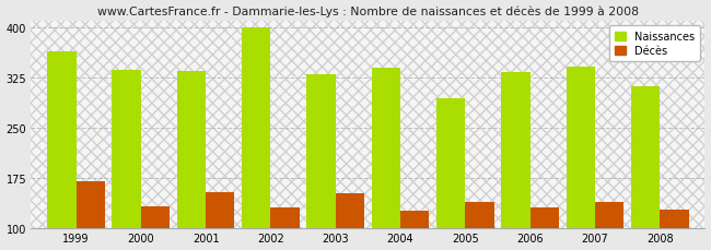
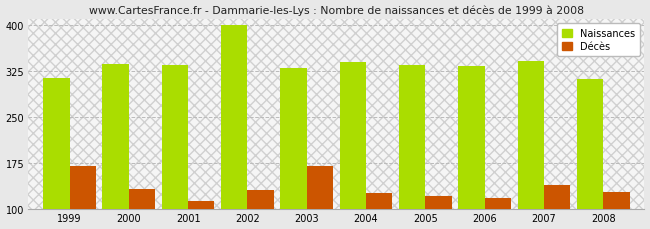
Naissances/1999: 364 -> 313
Décès/2001: 154 -> 113
Décès/2003: 152 -> 170
Naissances/2005: 294 -> 335
Décès/2005: 140 -> 122
Décès/2006: 132 -> 118
